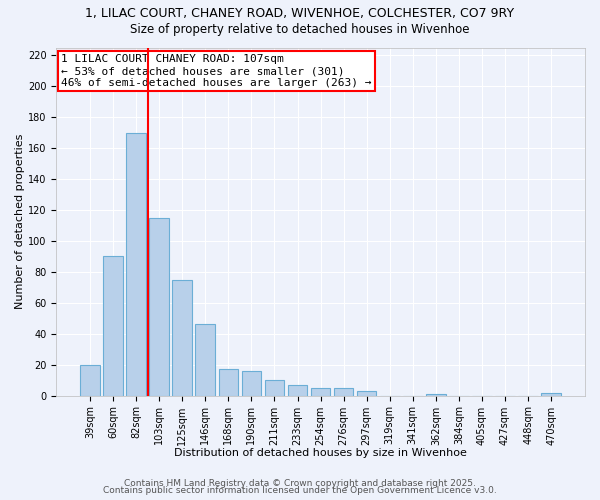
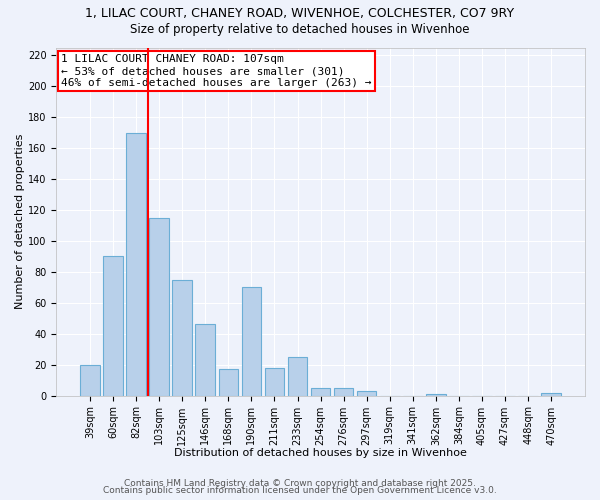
190sqm: 16 -> 70
211sqm: 10 -> 18
233sqm: 7 -> 25
